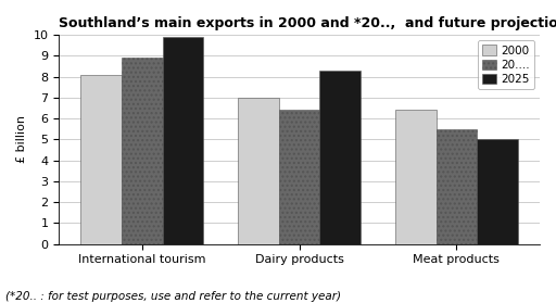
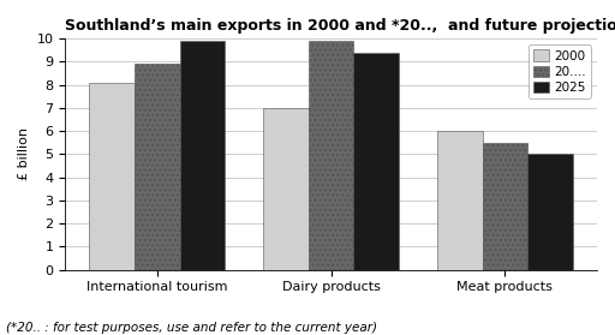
20..../Dairy products: 6.4 -> 9.9
2025/Dairy products: 8.3 -> 9.4
2000/Meat products: 6.4 -> 6.0
